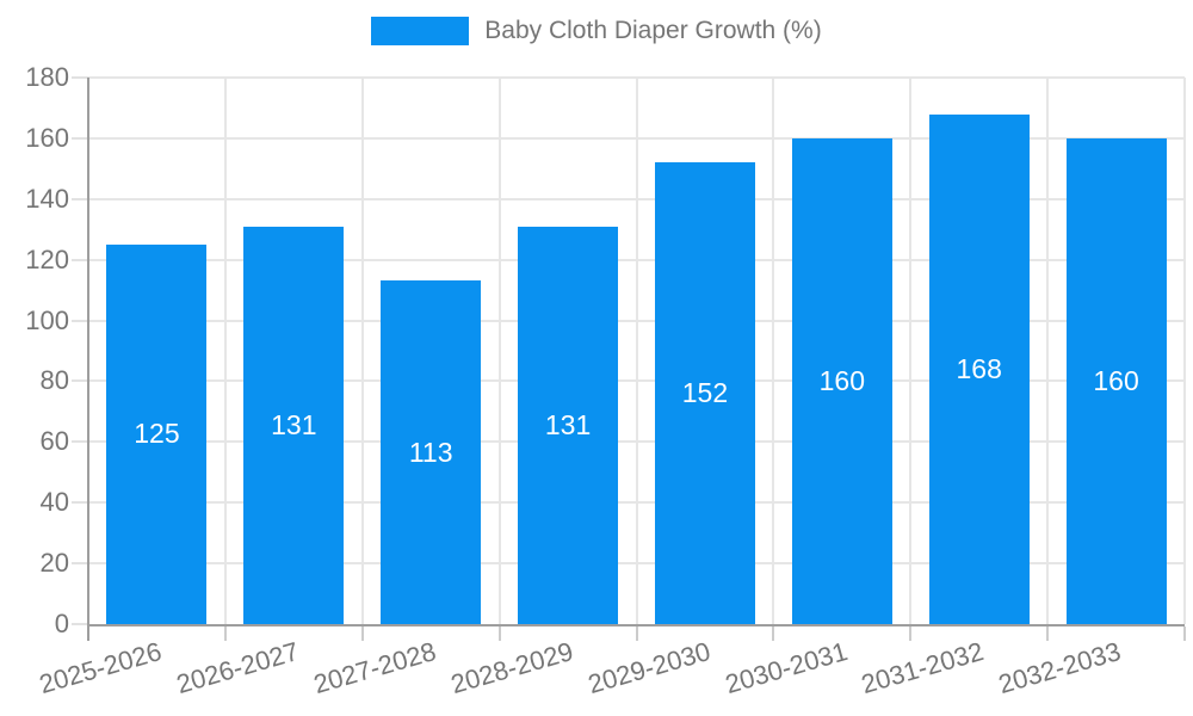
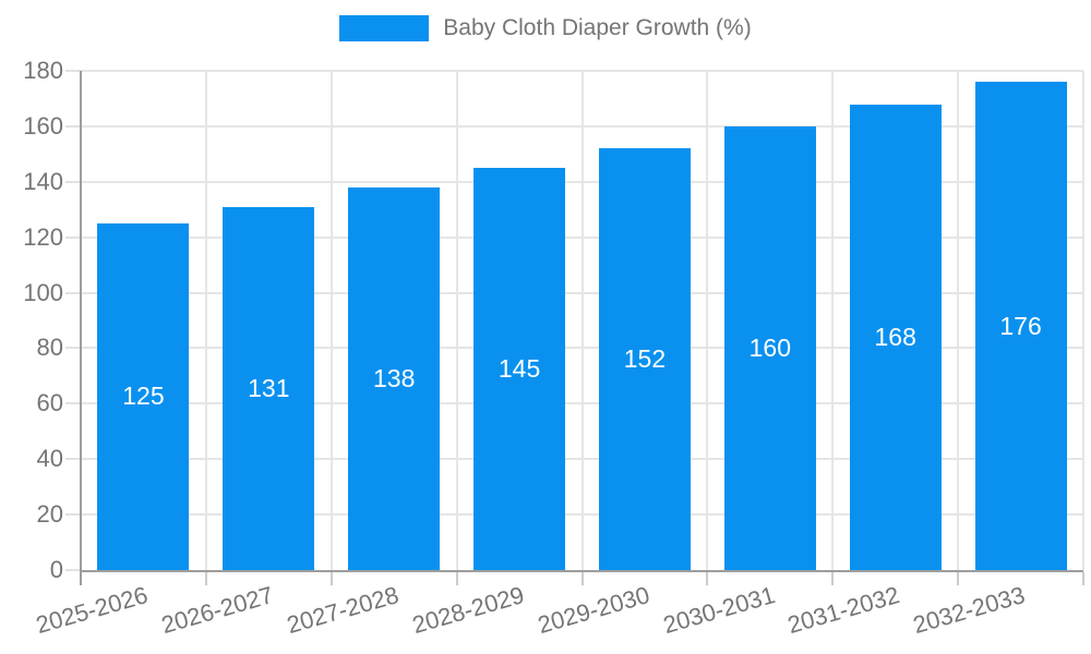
2027-2028: 113 -> 138
2028-2029: 131 -> 145
2032-2033: 160 -> 176
